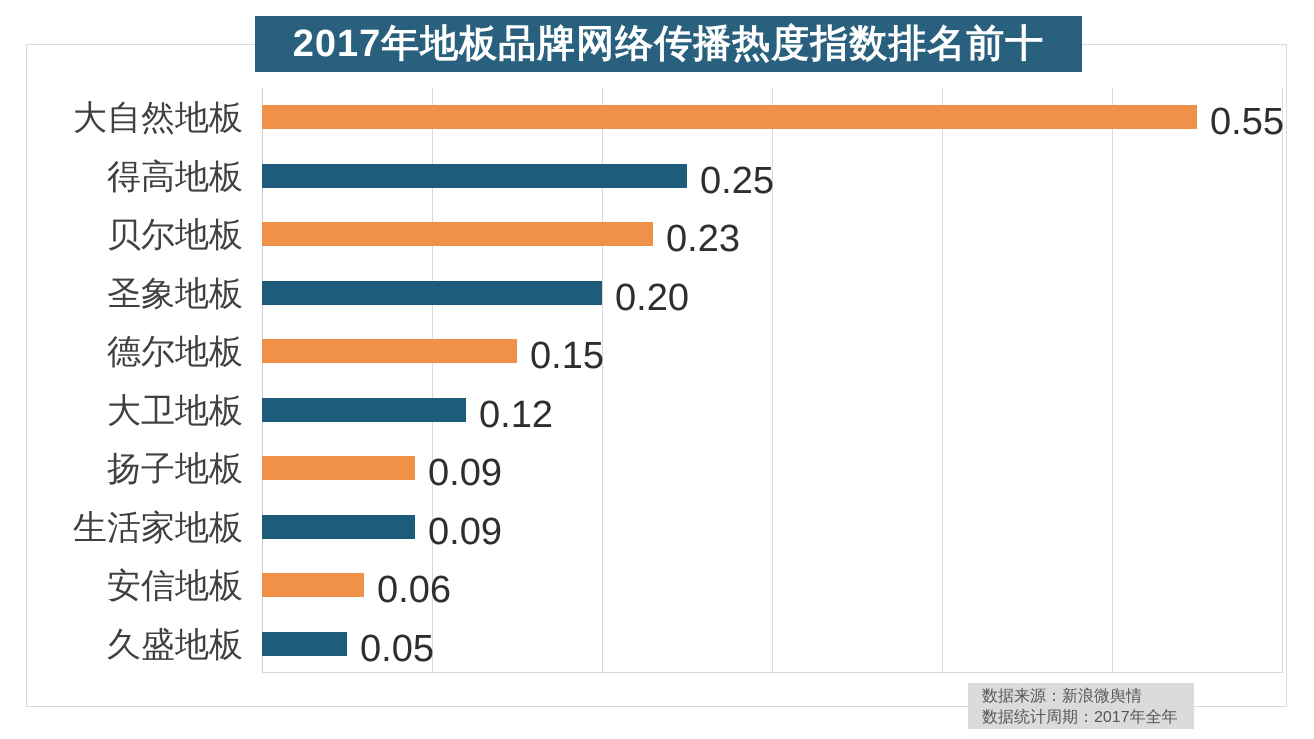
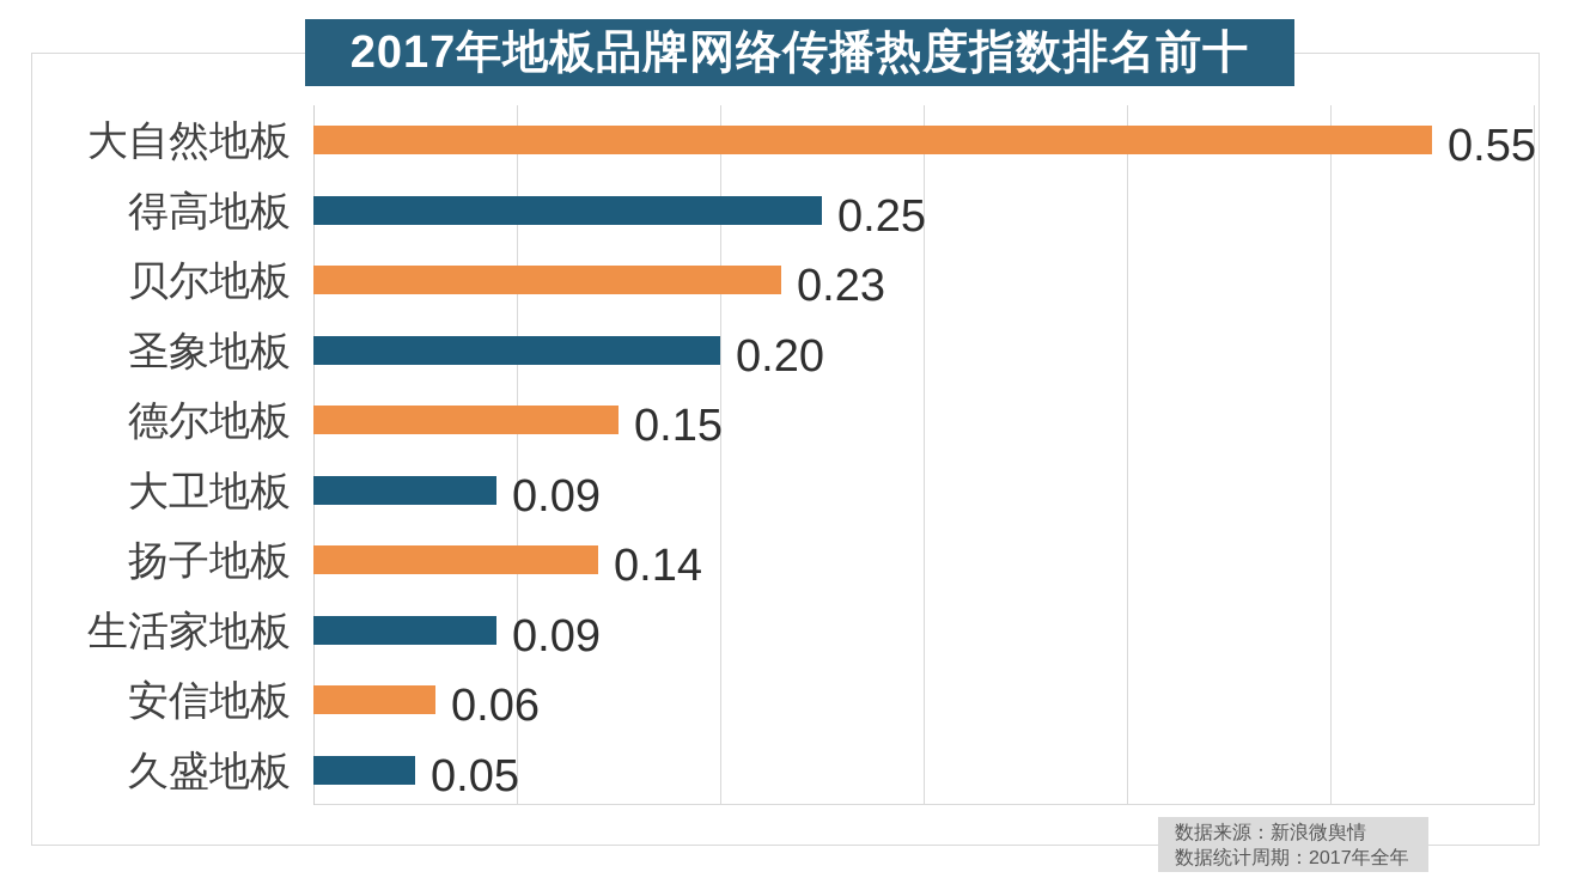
大卫地板: 0.12 -> 0.09
扬子地板: 0.09 -> 0.14
